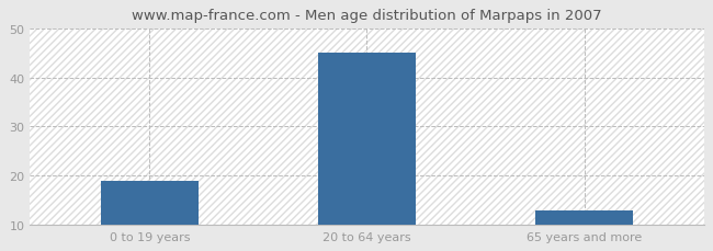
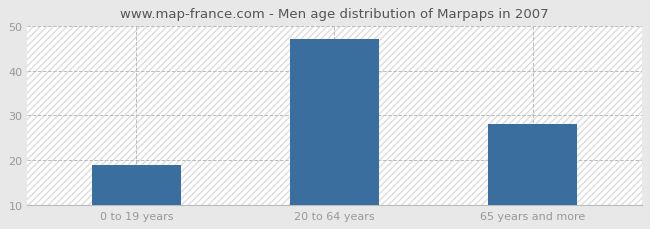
20 to 64 years: 45 -> 47
65 years and more: 13 -> 28
